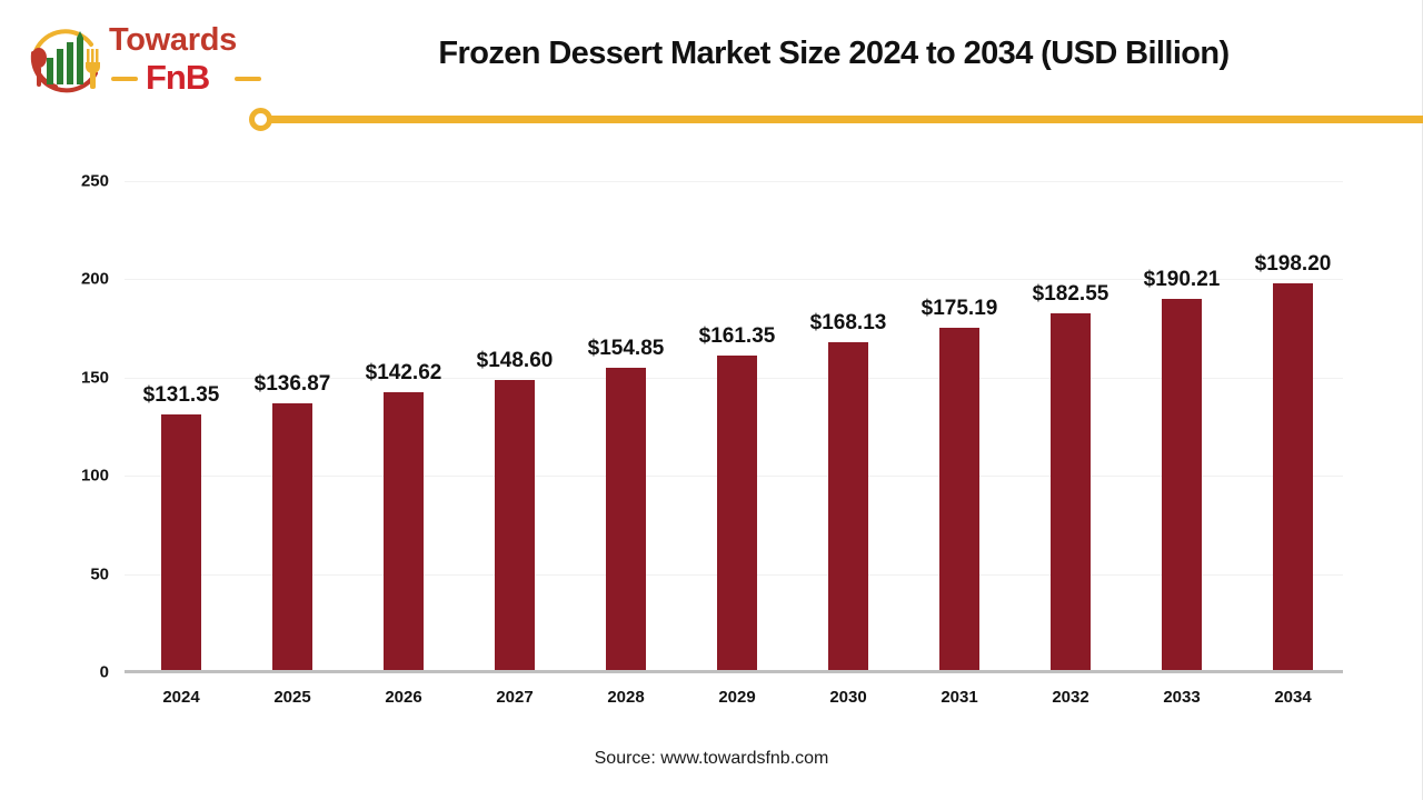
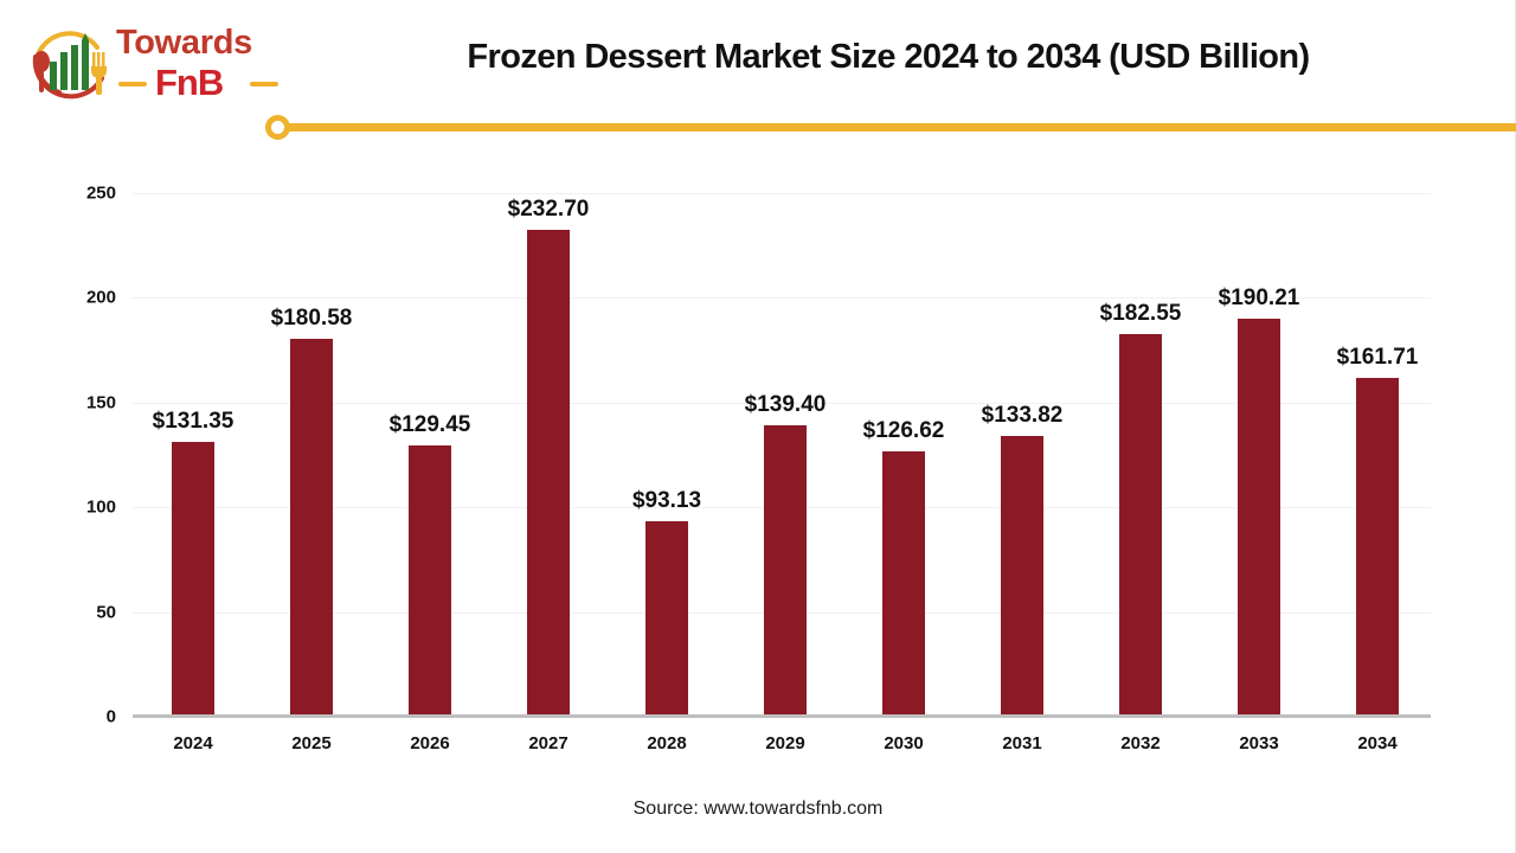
2025: $136.87 -> $180.58
2026: $142.62 -> $129.45
2027: $148.60 -> $232.70
2028: $154.85 -> $93.13
2029: $161.35 -> $139.40
2030: $168.13 -> $126.62
2031: $175.19 -> $133.82
2034: $198.20 -> $161.71
